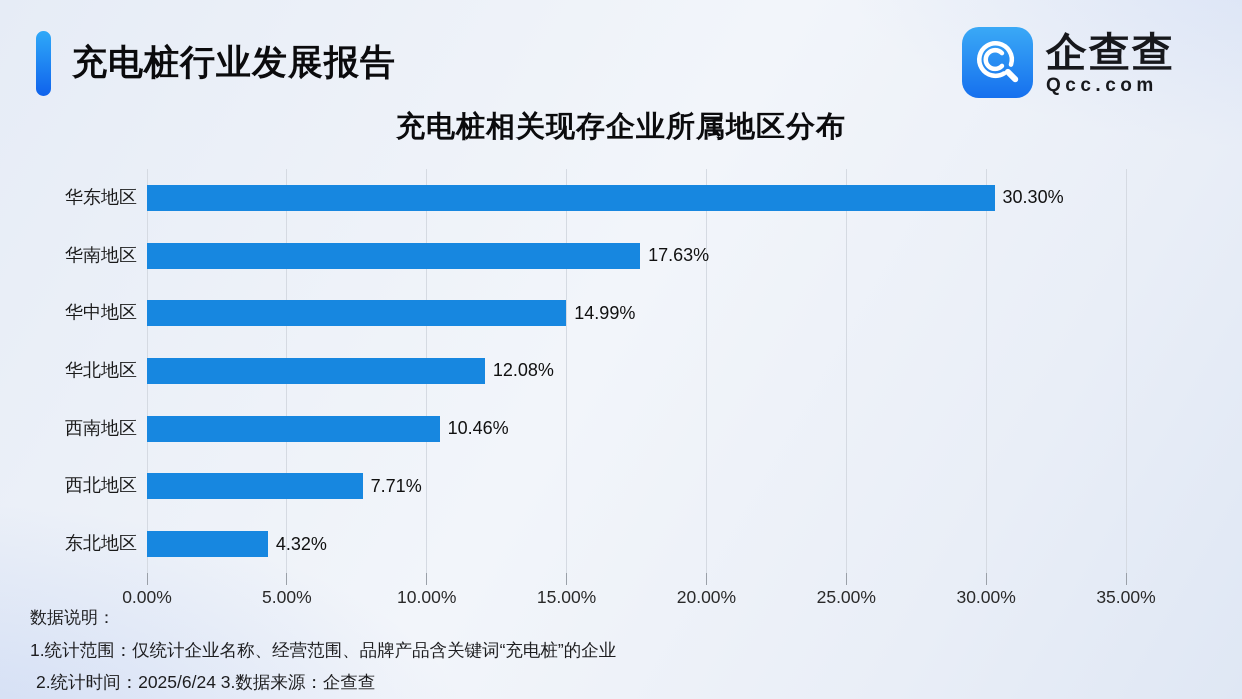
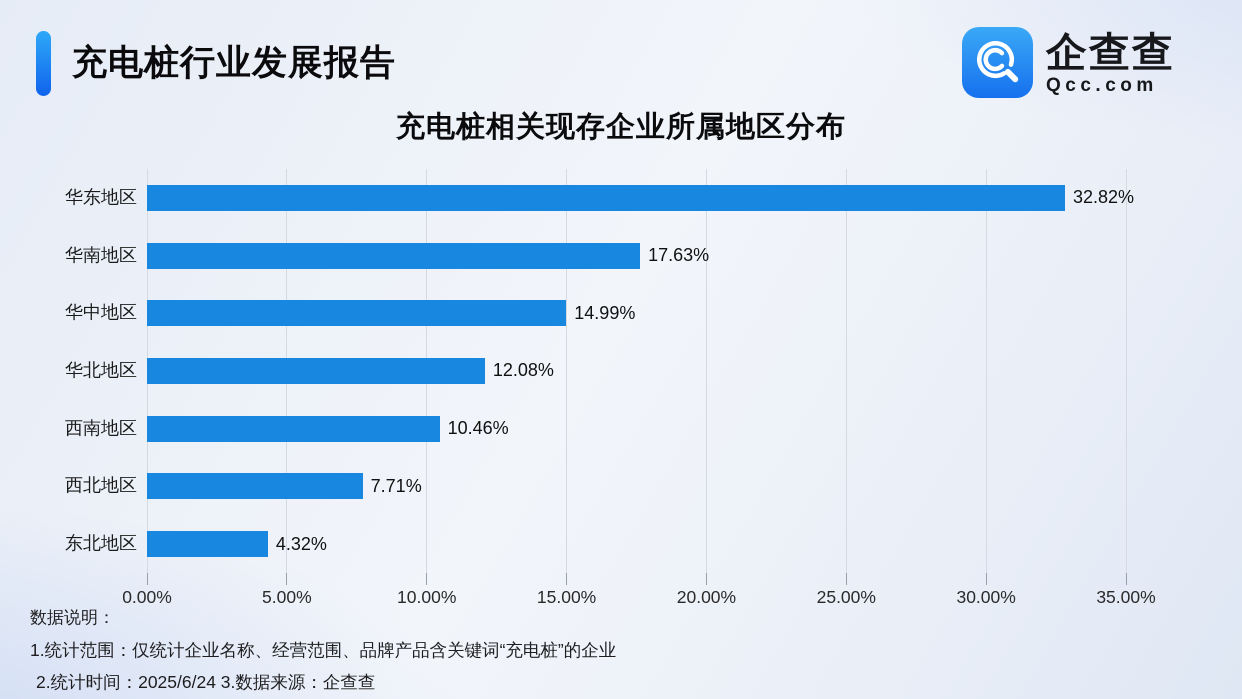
华东地区: 30.30% -> 32.82%
